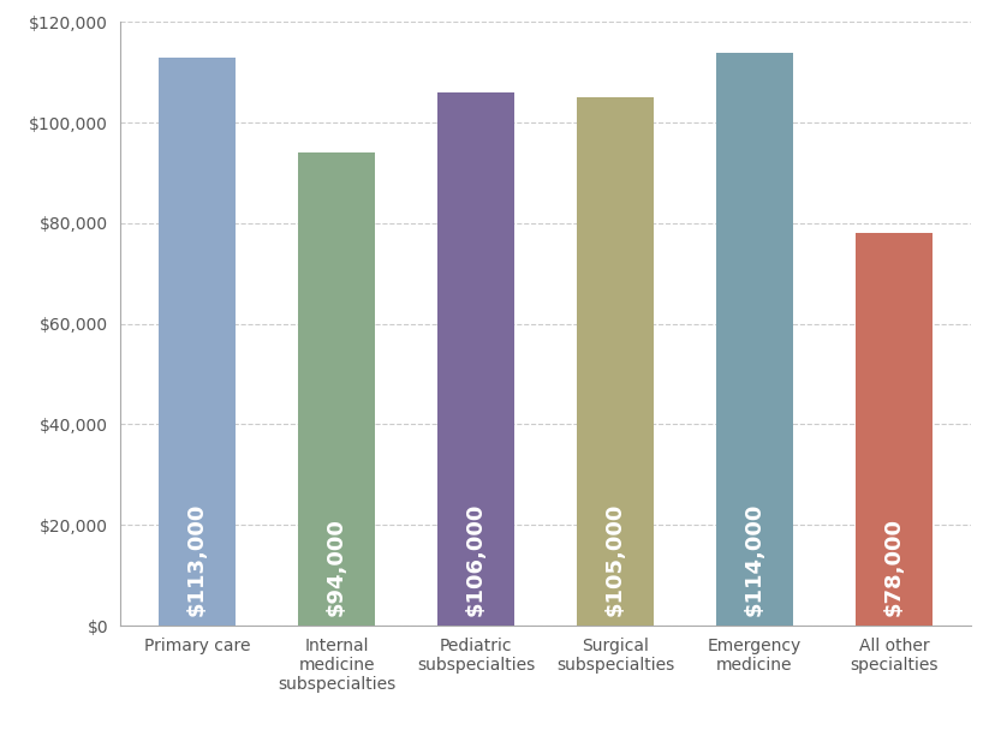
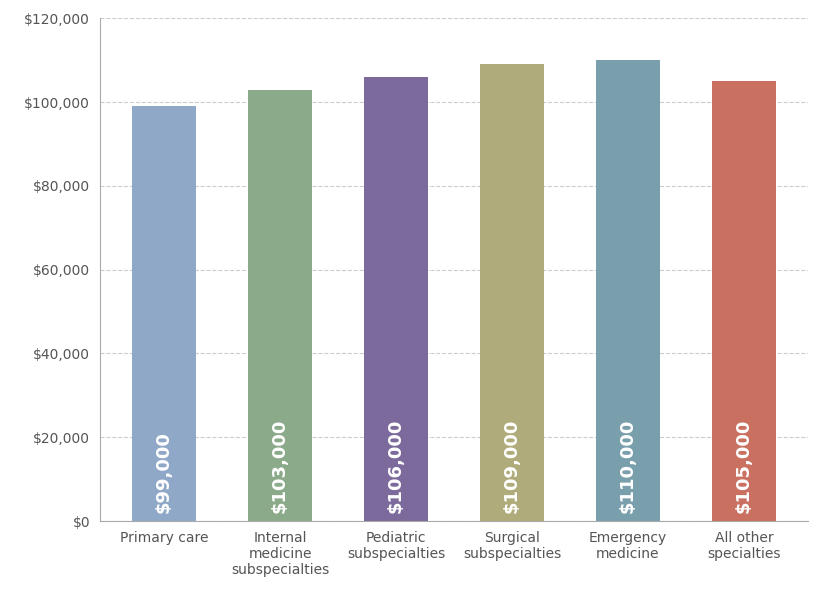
Primary care: $113,000 -> $99,000
Internal medicine subspecialties: $94,000 -> $103,000
Surgical subspecialties: $105,000 -> $109,000
Emergency medicine: $114,000 -> $110,000
All other specialties: $78,000 -> $105,000
